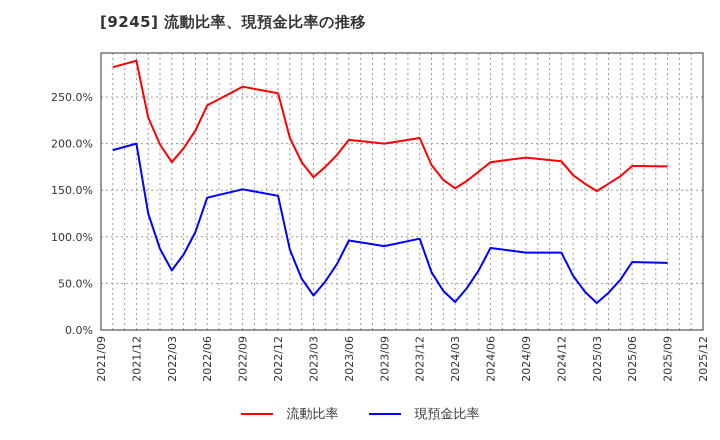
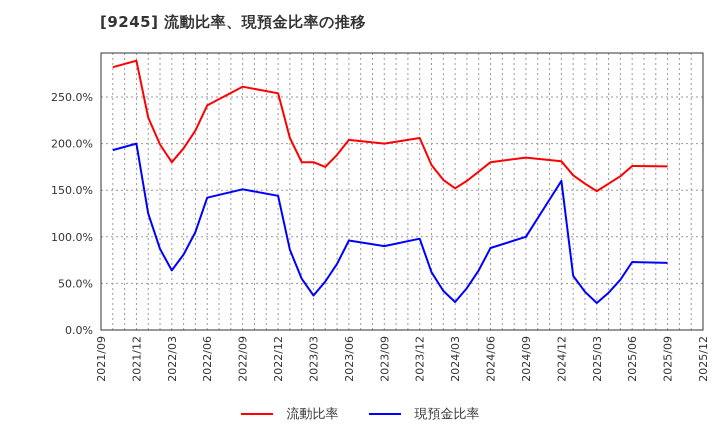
流動比率/2023/03: 160% -> 180%
現預金比率/2024/09: 80% -> 100%
現預金比率/2024/12: 80% -> 160%
